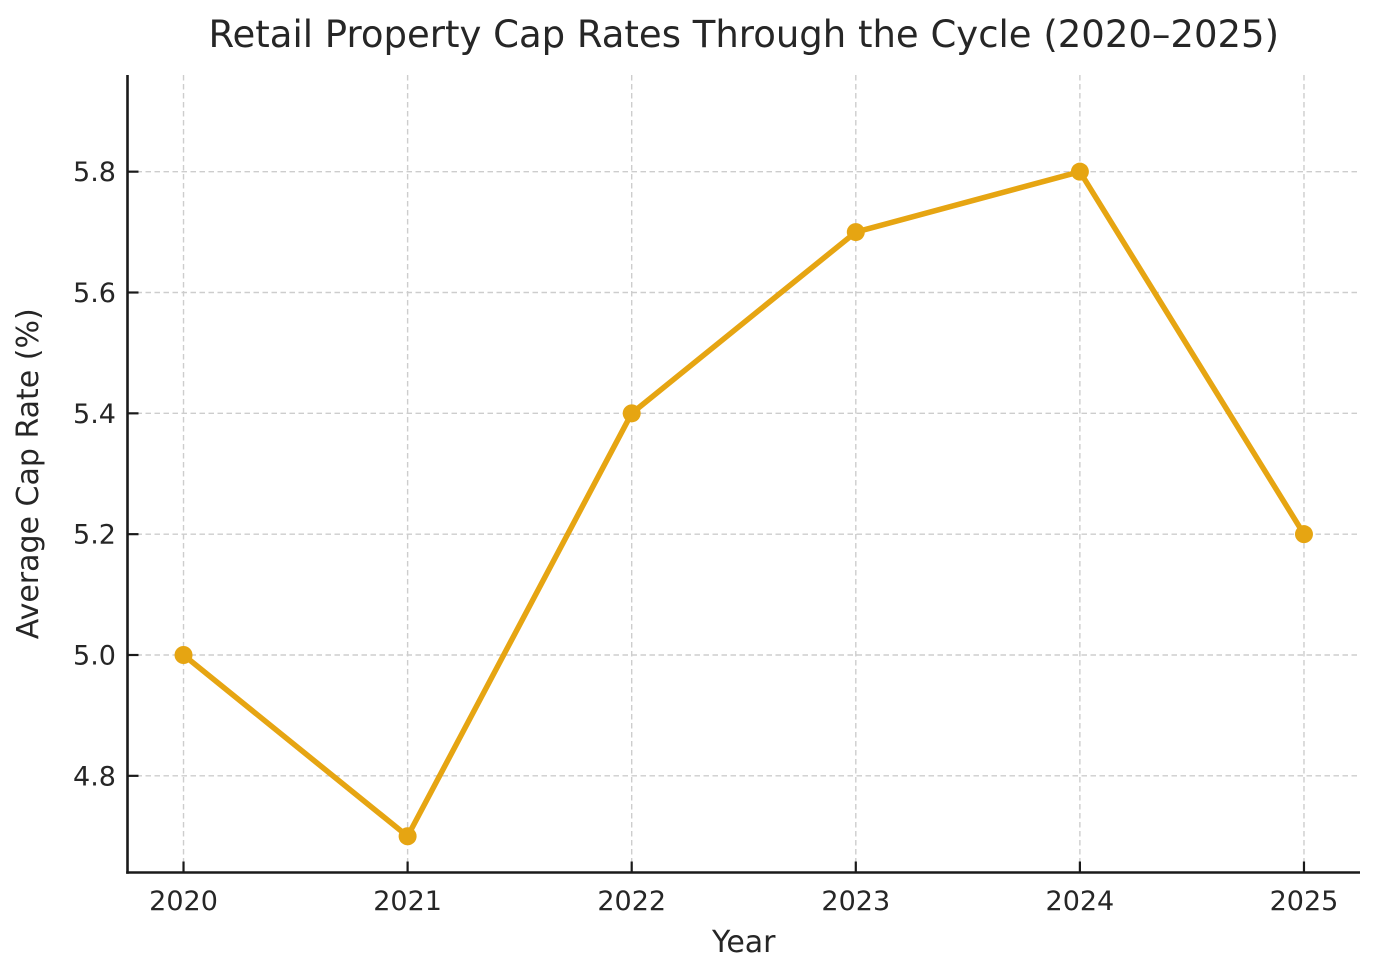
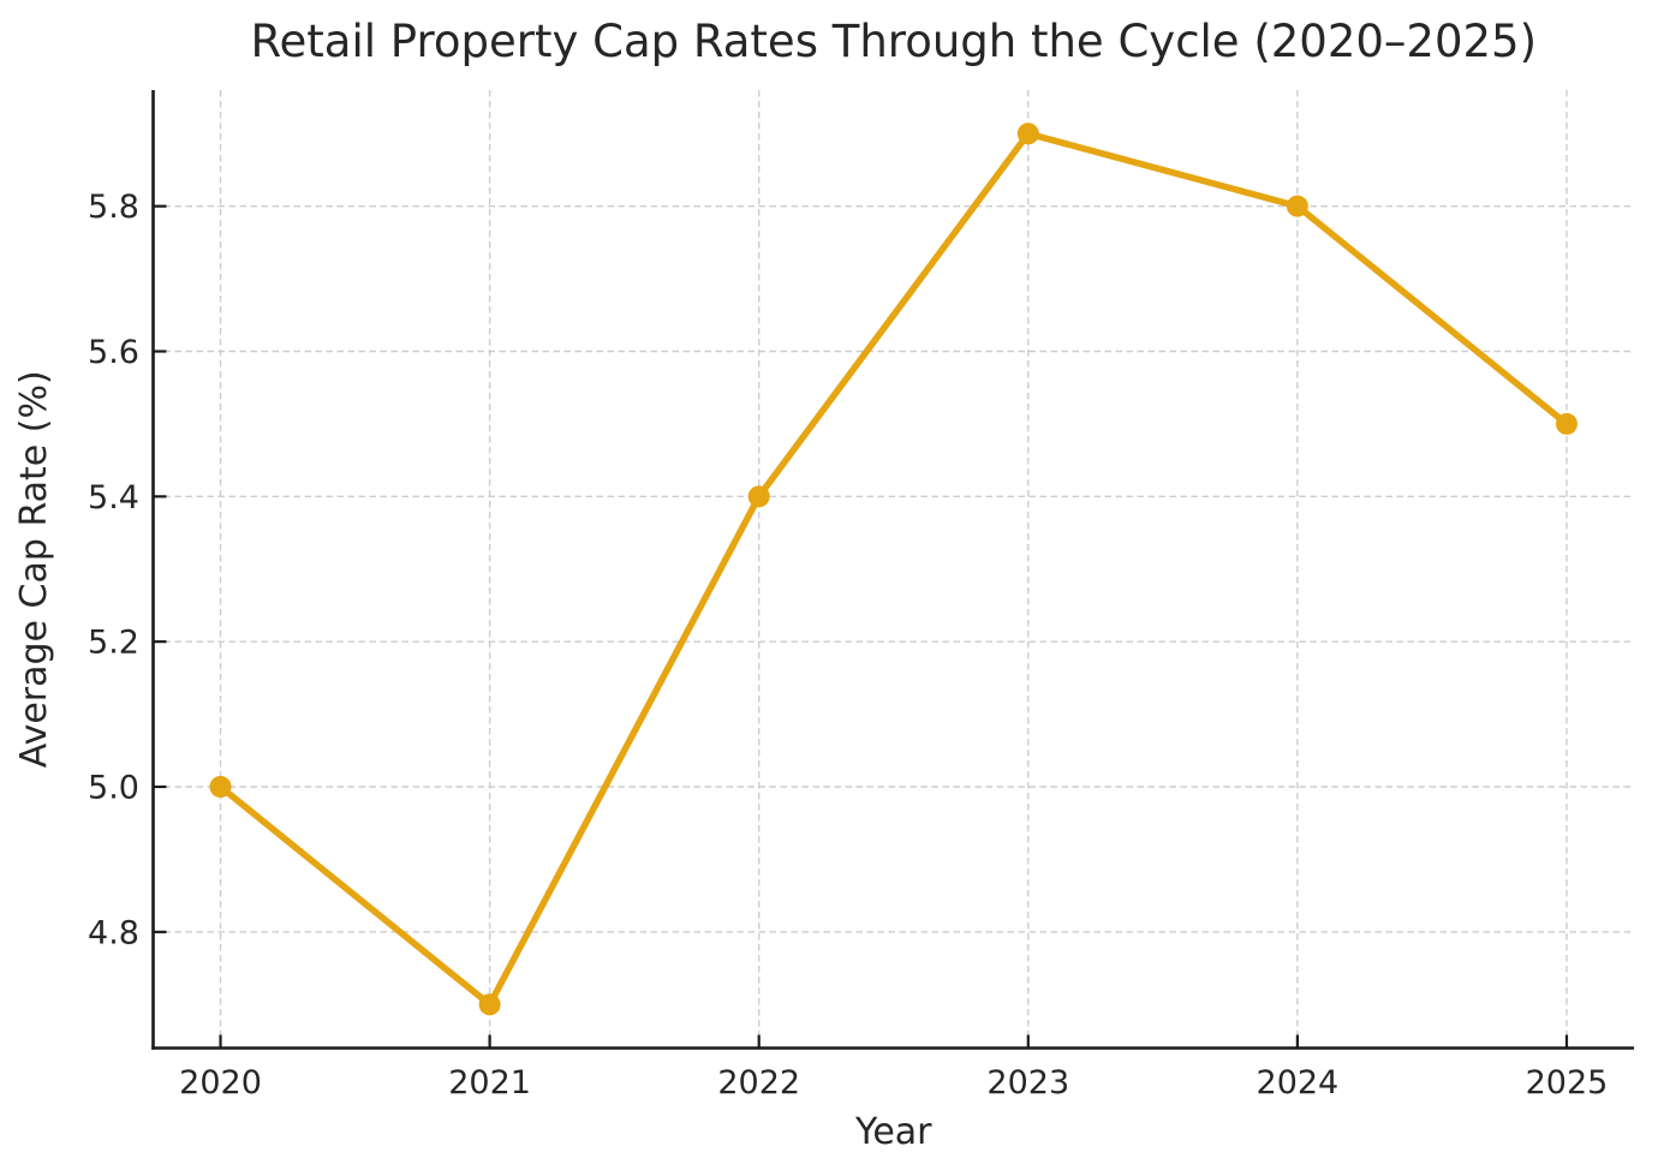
2023: 5.7 -> 5.9
2025: 5.2 -> 5.5
